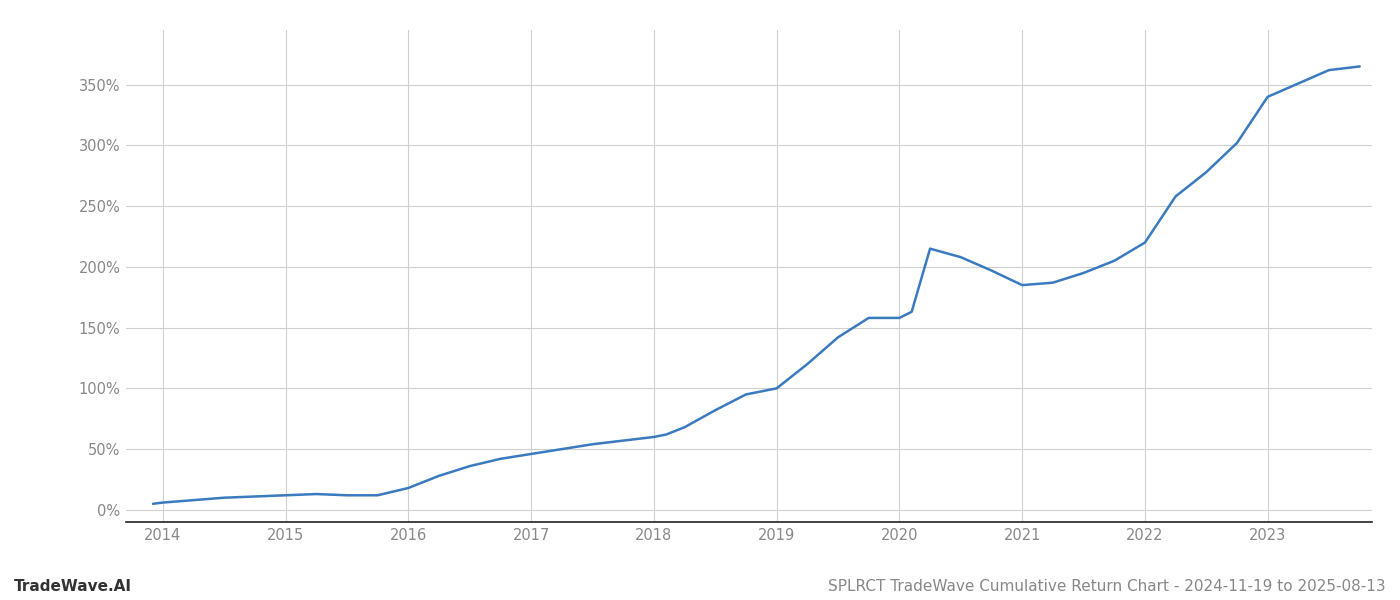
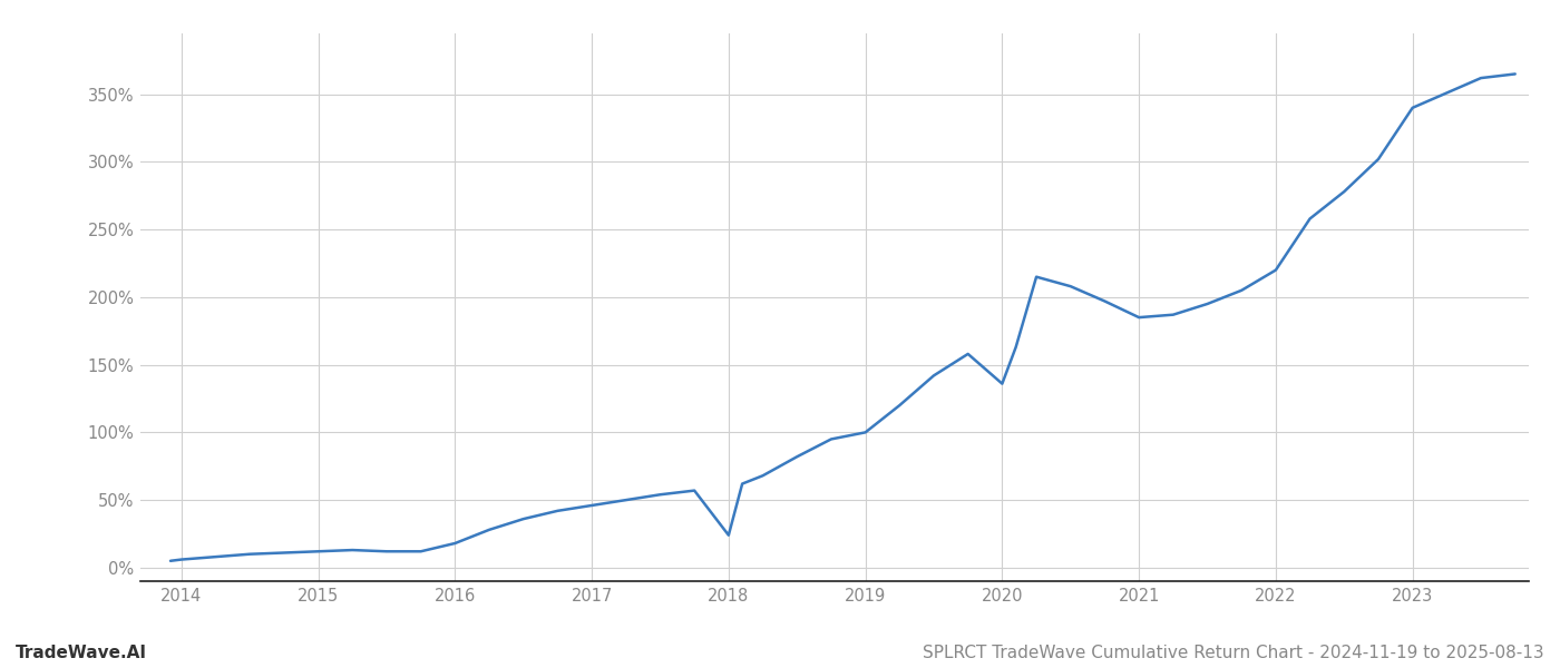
2018: 60% -> 24%
2020: 158% -> 136%
